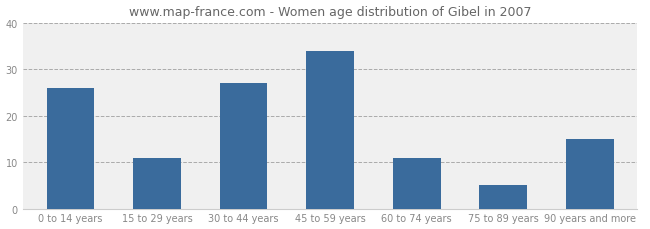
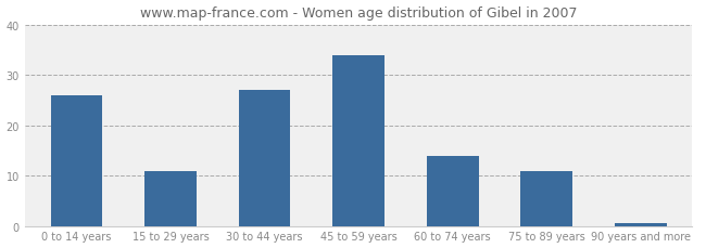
60 to 74 years: 11.0 -> 14.0
75 to 89 years: 5.0 -> 11.0
90 years and more: 15.0 -> 0.5
